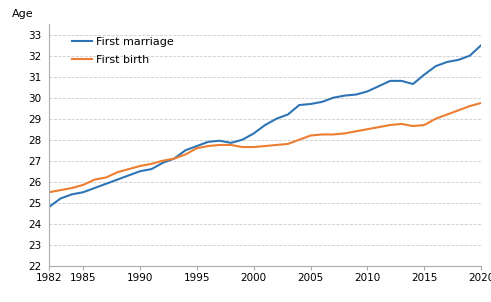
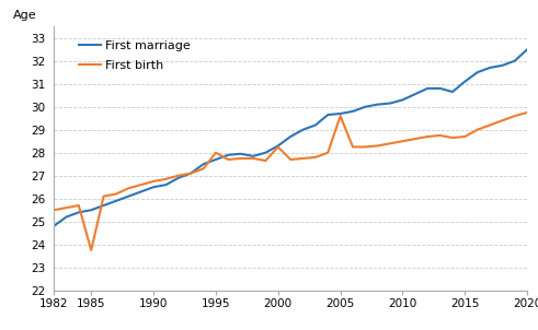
First birth/1985: 25.85 -> 23.75
First birth/1995: 27.60 -> 28.00
First birth/2000: 27.65 -> 28.25
First birth/2005: 28.20 -> 29.60
